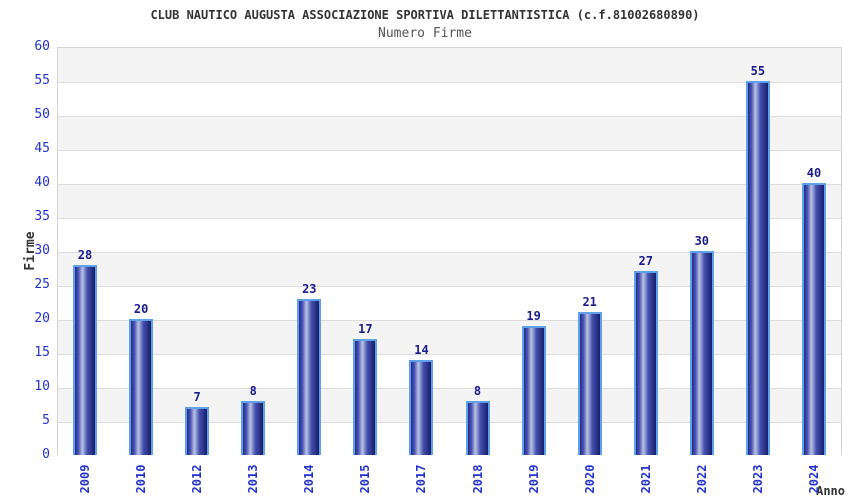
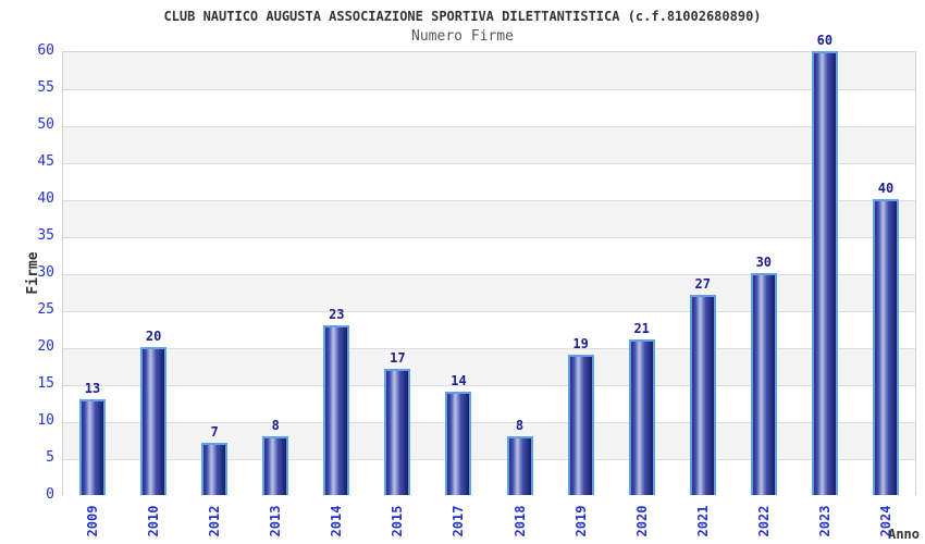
2009: 28 -> 13
2023: 55 -> 60
